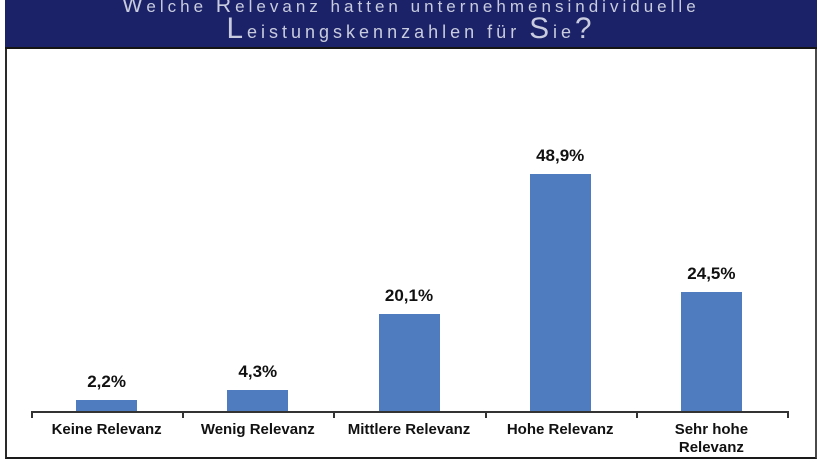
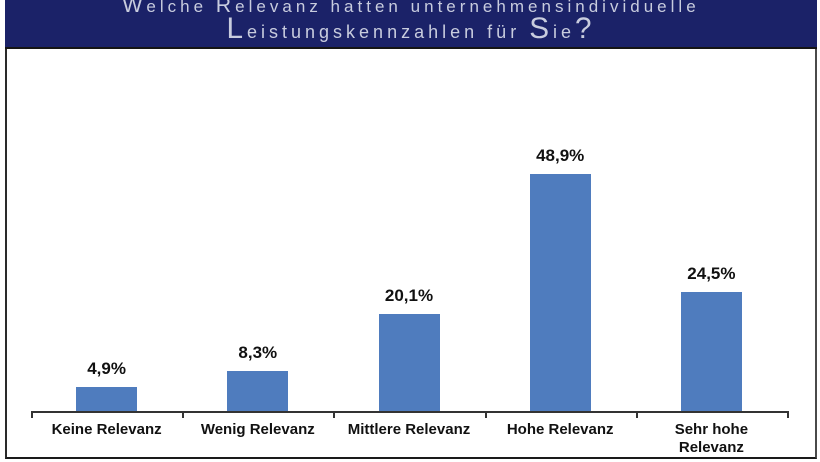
Keine Relevanz: 2,2% -> 4,9%
Wenig Relevanz: 4,3% -> 8,3%
